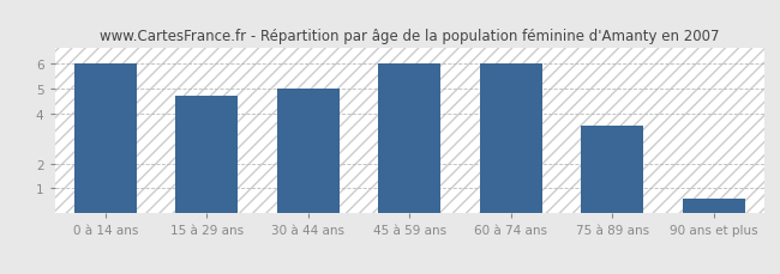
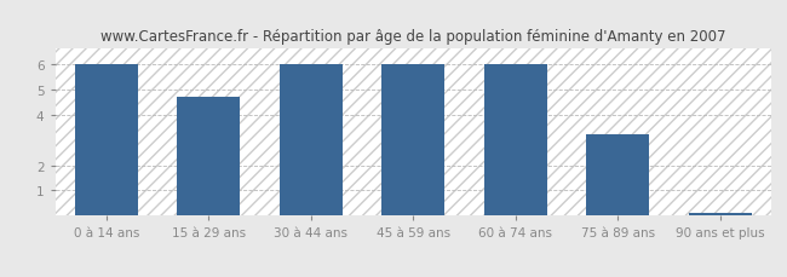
30 à 44 ans: 5.0 -> 6.0
75 à 89 ans: 3.5 -> 3.2
90 ans et plus: 0.6 -> 0.1
